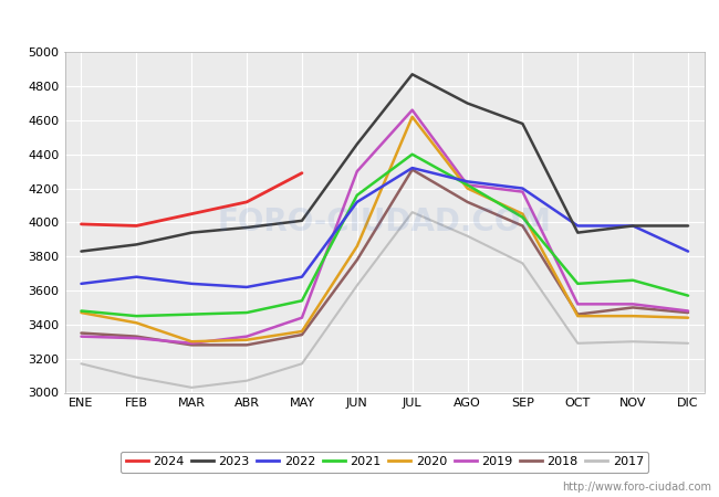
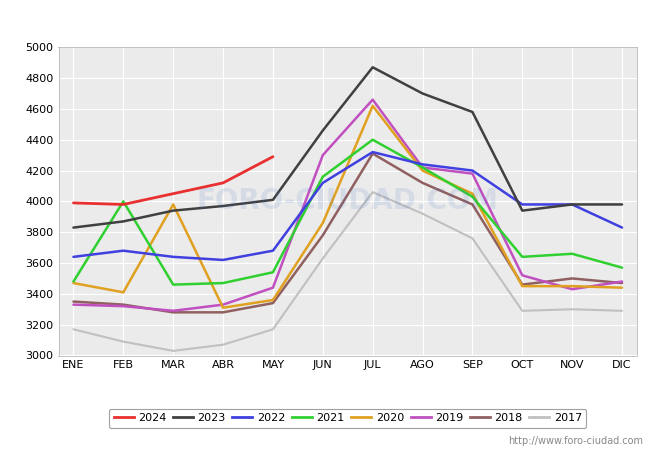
2021/FEB: 3450 -> 4000
2020/MAR: 3300 -> 3980
2019/NOV: 3520 -> 3430
